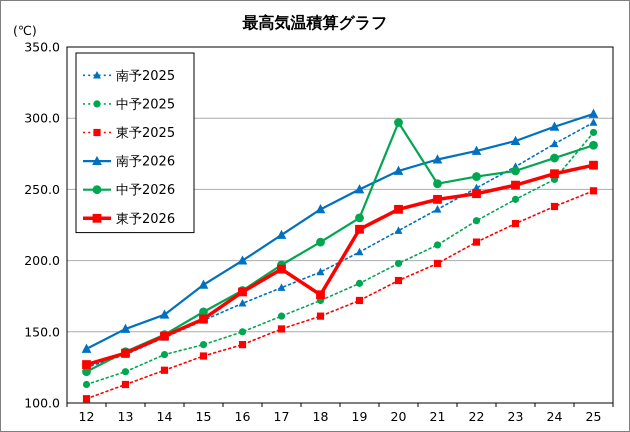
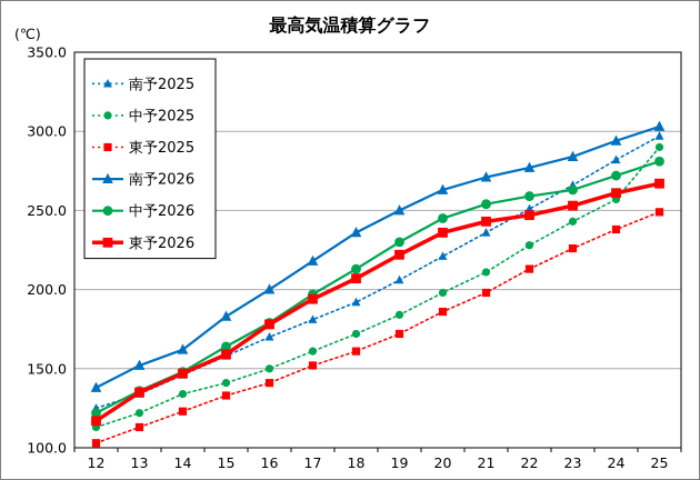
東予2026/12: 127 -> 117
東予2026/18: 176 -> 207
中予2026/20: 297 -> 245
